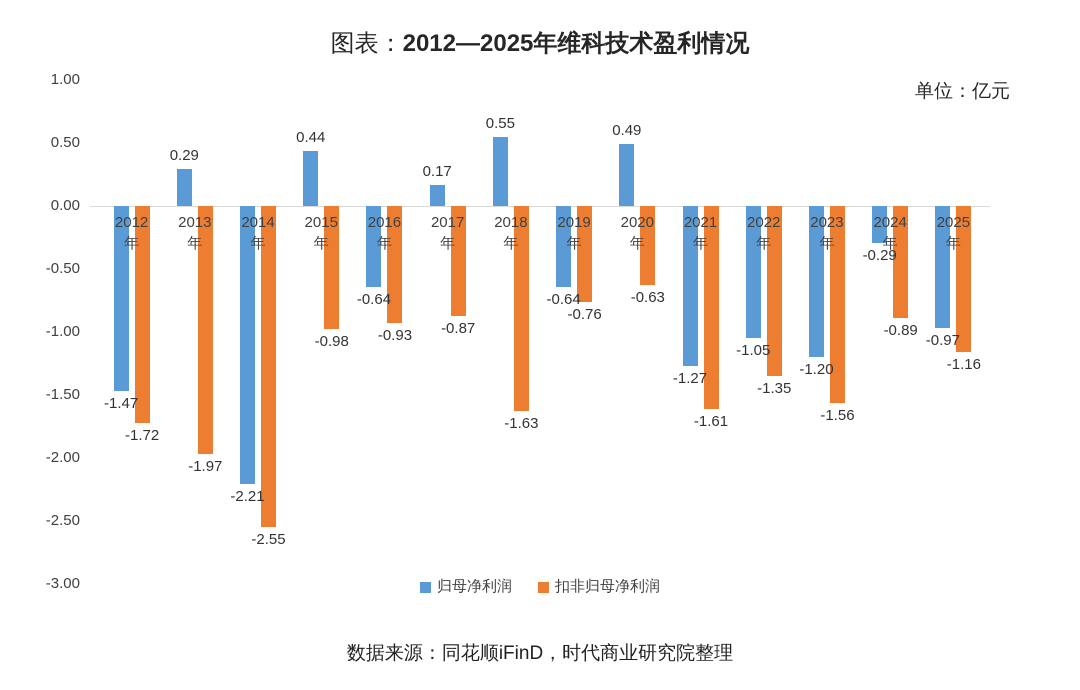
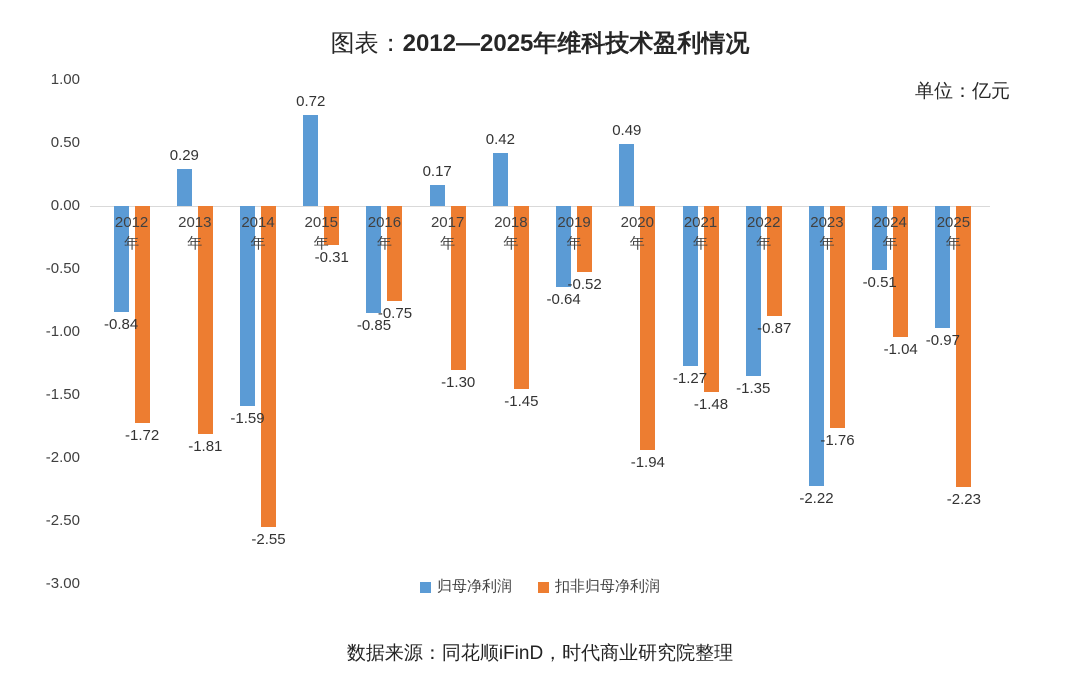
归母净利润/2012年: -1.47 -> -0.84
扣非归母净利润/2013年: -1.97 -> -1.81
归母净利润/2014年: -2.21 -> -1.59
归母净利润/2015年: 0.44 -> 0.72
扣非归母净利润/2015年: -0.98 -> -0.31
归母净利润/2016年: -0.64 -> -0.85
扣非归母净利润/2016年: -0.93 -> -0.75
扣非归母净利润/2017年: -0.87 -> -1.30
归母净利润/2018年: 0.55 -> 0.42
扣非归母净利润/2018年: -1.63 -> -1.45
扣非归母净利润/2019年: -0.76 -> -0.52
扣非归母净利润/2020年: -0.63 -> -1.94
扣非归母净利润/2021年: -1.61 -> -1.48
归母净利润/2022年: -1.05 -> -1.35
扣非归母净利润/2022年: -1.35 -> -0.87
归母净利润/2023年: -1.20 -> -2.22
扣非归母净利润/2023年: -1.56 -> -1.76
归母净利润/2024年: -0.29 -> -0.51
扣非归母净利润/2024年: -0.89 -> -1.04
扣非归母净利润/2025年: -1.16 -> -2.23
